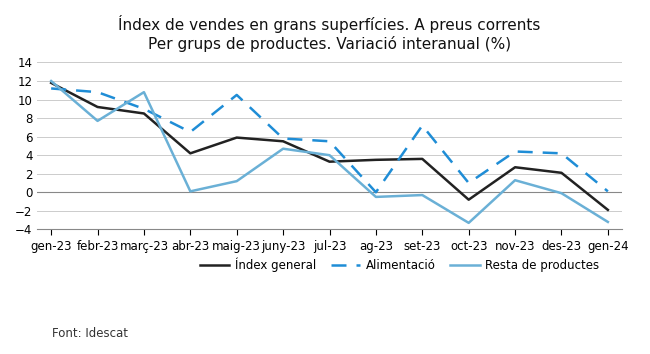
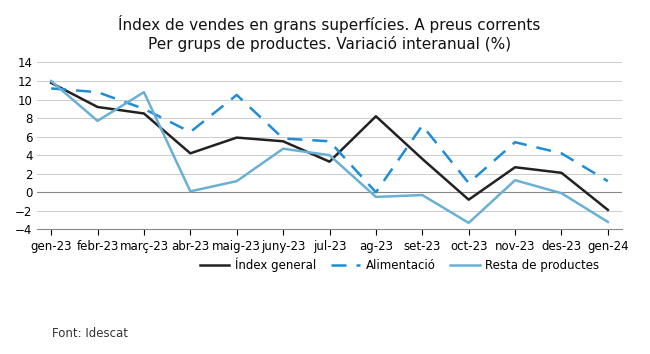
Índex general/ag-23: 3.5 -> 8.2
Alimentació/nov-23: 4.4 -> 5.4
Alimentació/gen-24: 0.1 -> 1.2
